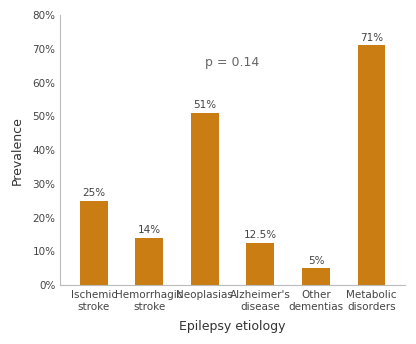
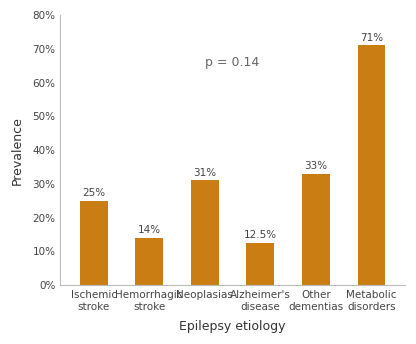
Neoplasias: 51% -> 31%
Other dementias: 5% -> 33%
